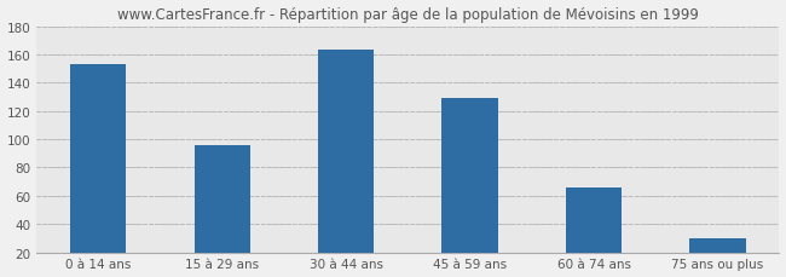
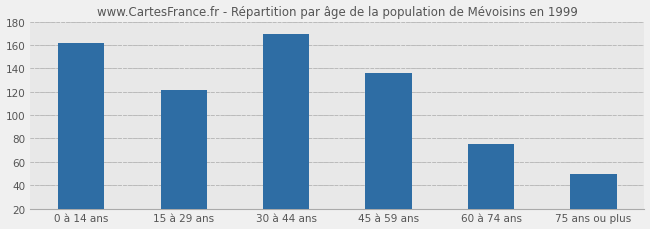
0 à 14 ans: 153 -> 162
15 à 29 ans: 96 -> 121
30 à 44 ans: 163 -> 169
45 à 59 ans: 129 -> 136
60 à 74 ans: 66 -> 75
75 ans ou plus: 30 -> 50
